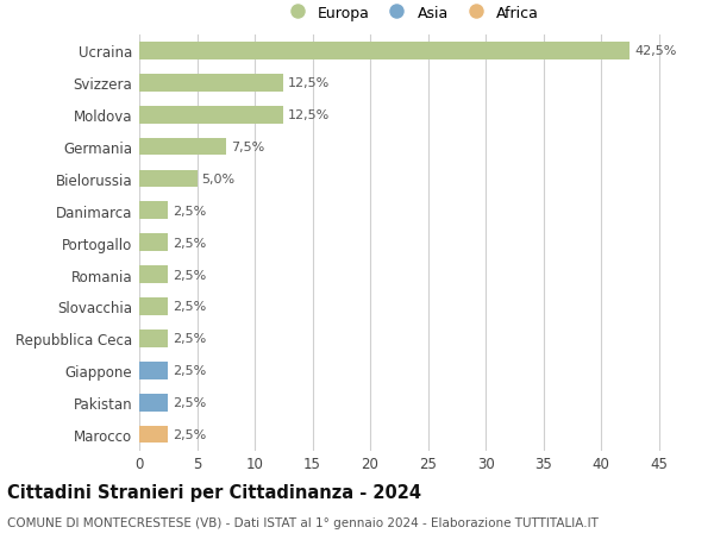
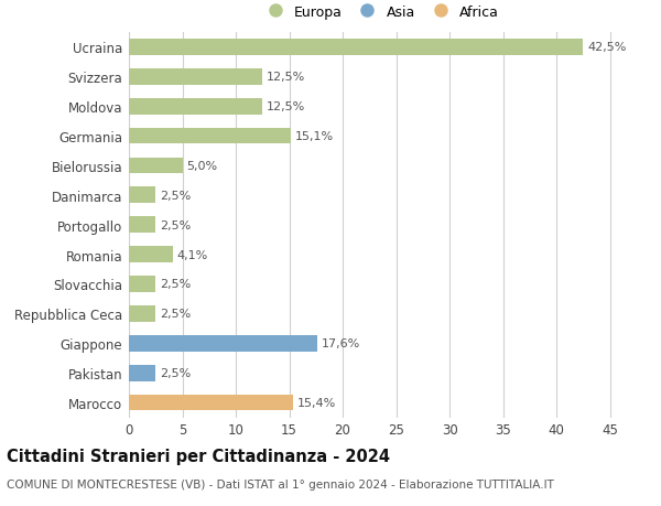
Germania: 7,5% -> 15,1%
Romania: 2,5% -> 4,1%
Giappone: 2,5% -> 17,6%
Marocco: 2,5% -> 15,4%
